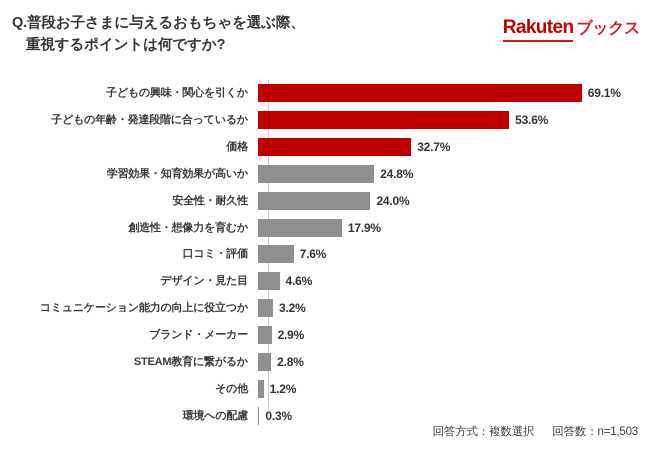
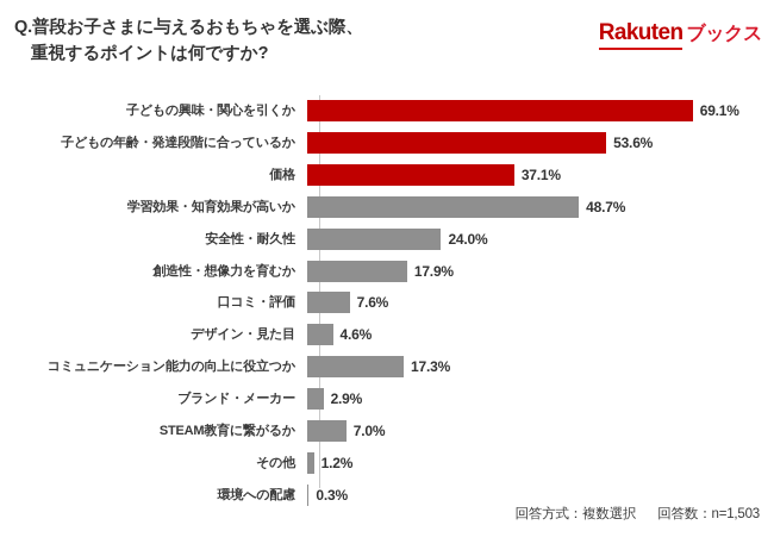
価格: 32.7% -> 37.1%
学習効果・知育効果が高いか: 24.8% -> 48.7%
コミュニケーション能力の向上に役立つか: 3.2% -> 17.3%
STEAM教育に繋がるか: 2.8% -> 7.0%
